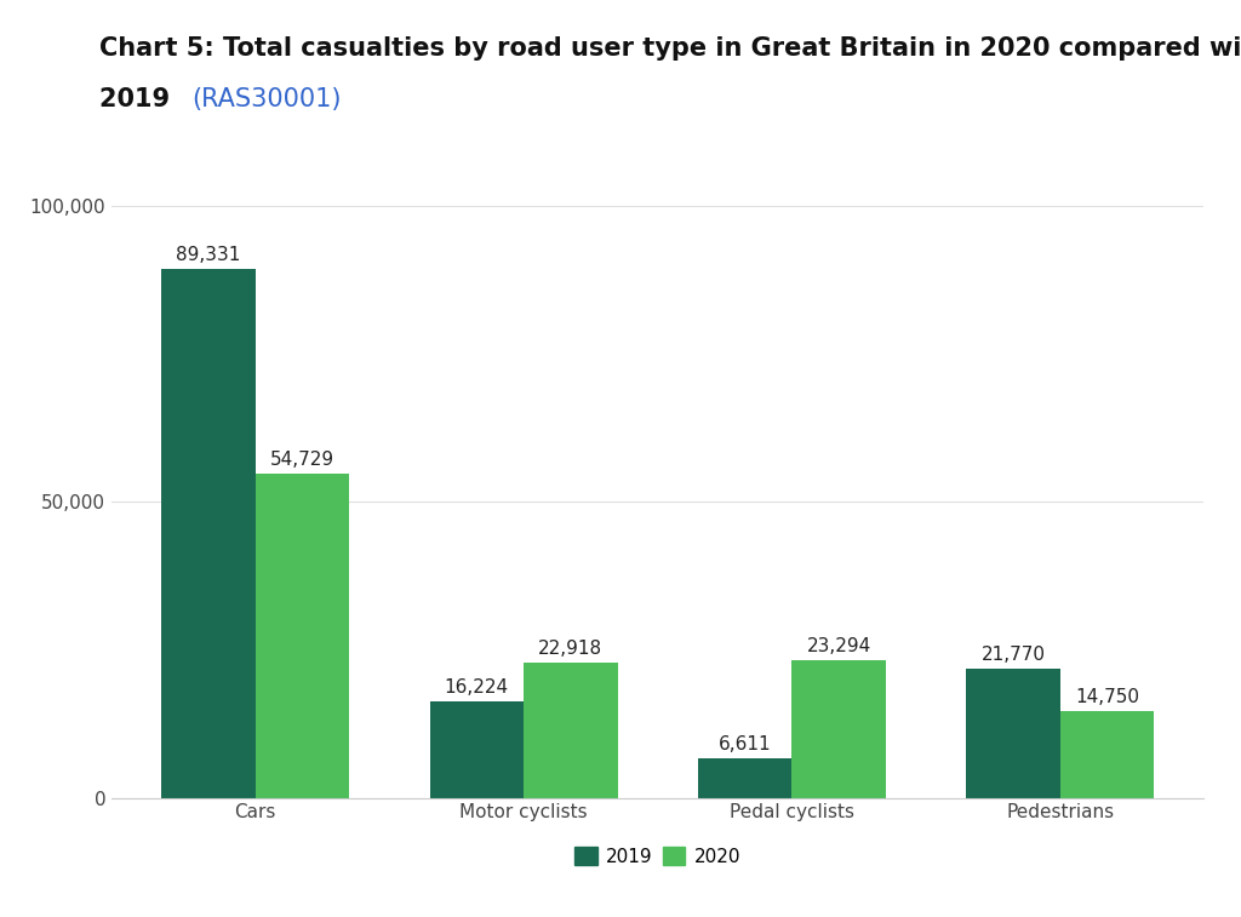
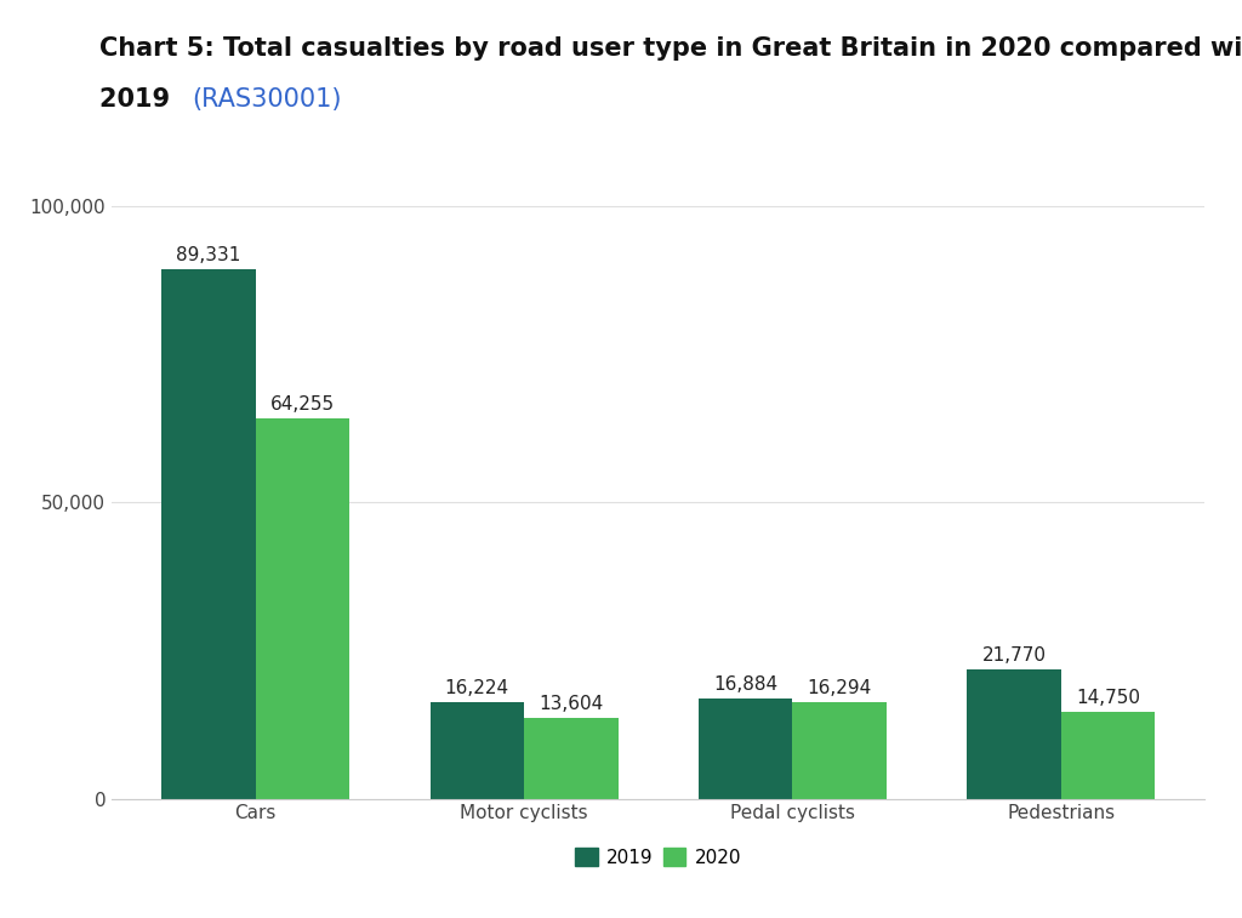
2020/Cars: 54,729 -> 64,255
2020/Motor cyclists: 22,918 -> 13,604
2019/Pedal cyclists: 6,611 -> 16,884
2020/Pedal cyclists: 23,294 -> 16,294
